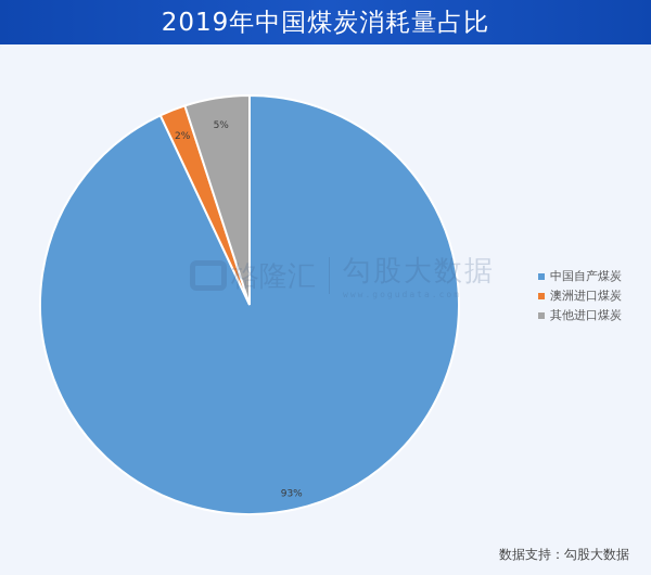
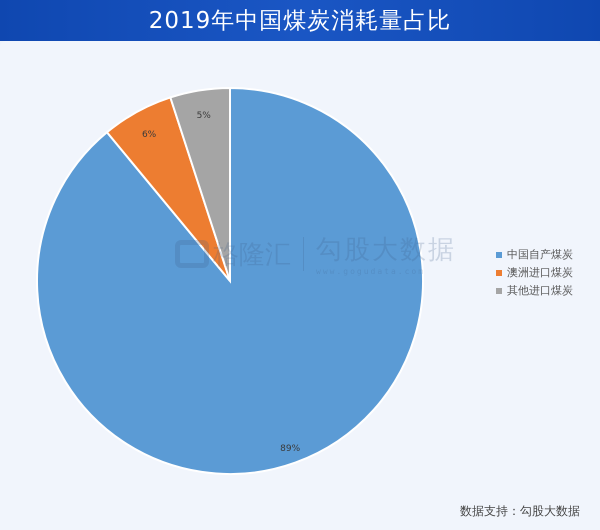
中国自产煤炭: 93% -> 89%
澳洲进口煤炭: 2% -> 6%
